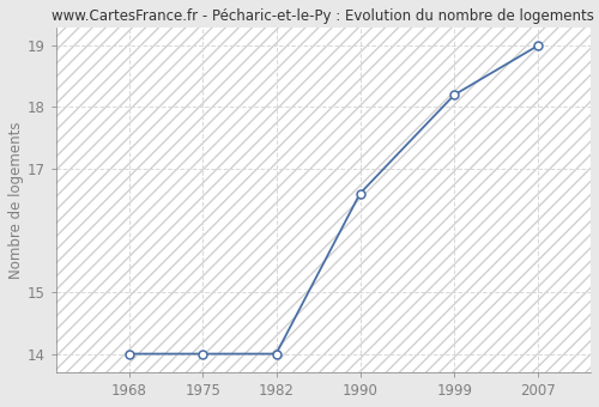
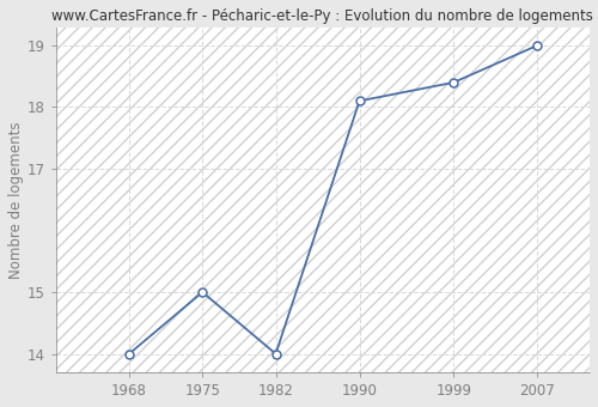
1975: 14.0 -> 15.0
1990: 16.6 -> 18.1
1999: 18.2 -> 18.4
